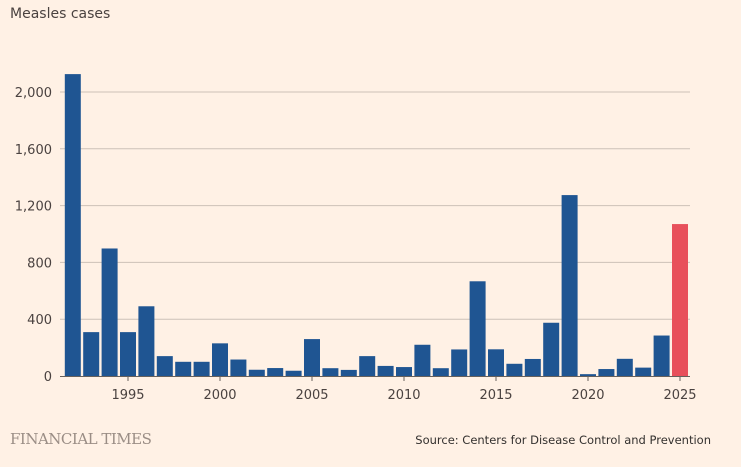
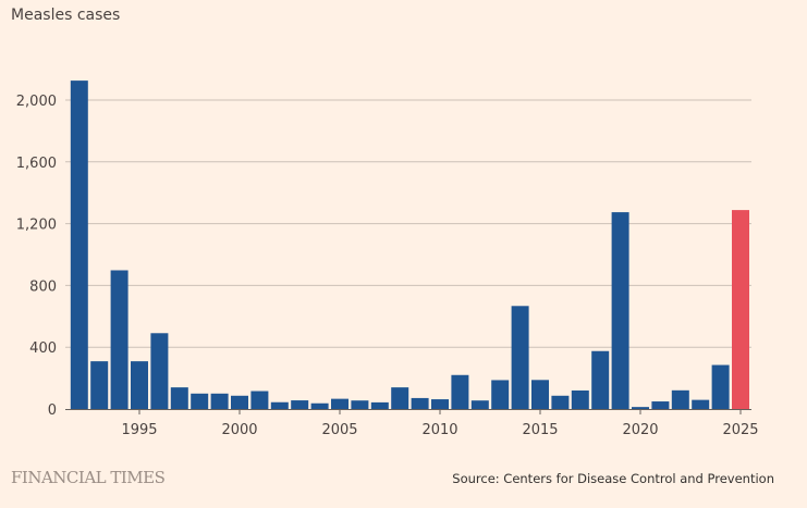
2000: 230 -> 90
2005: 260 -> 70
2025: 1070 -> 1290
